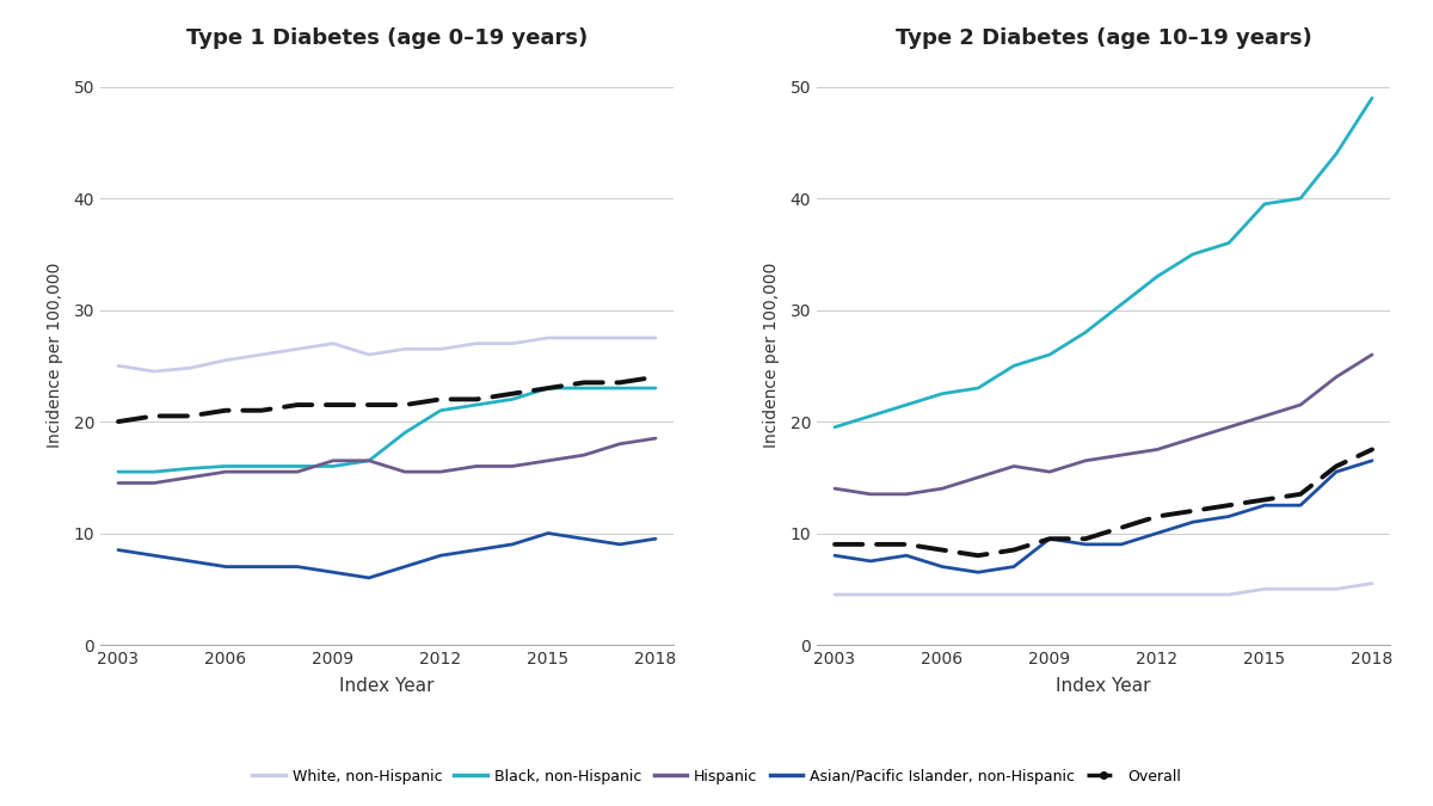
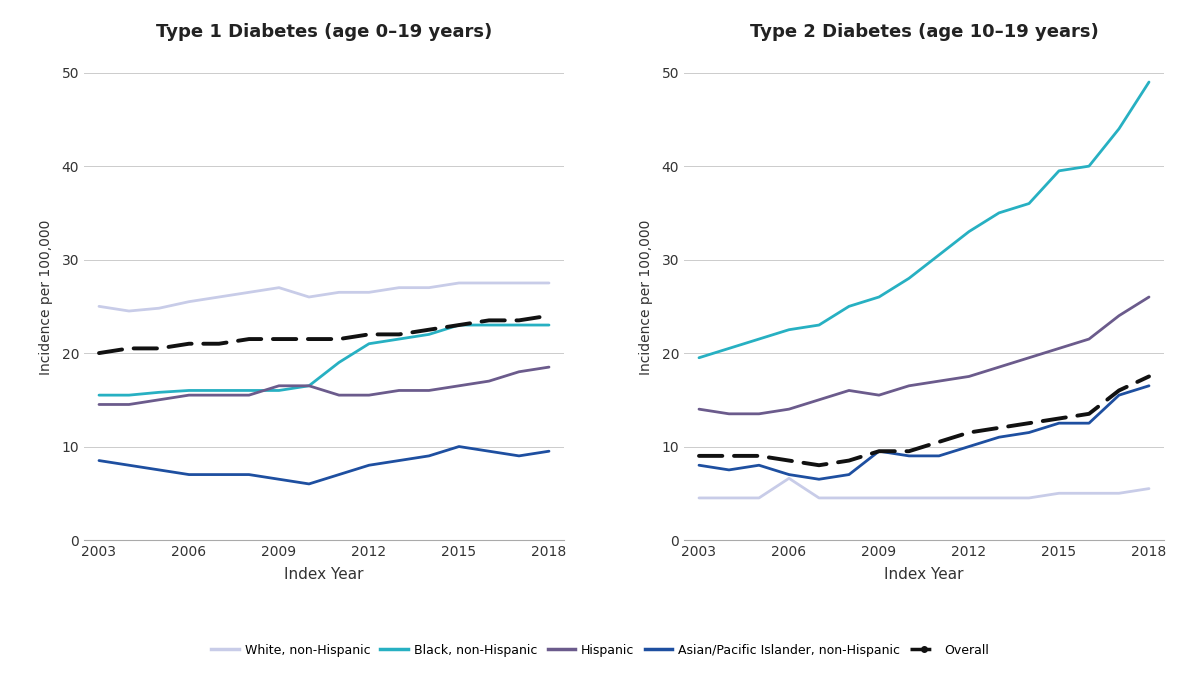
Type 2 Diabetes (age 10–19 years)/White, non-Hispanic/2006: 4.5 -> 6.6
